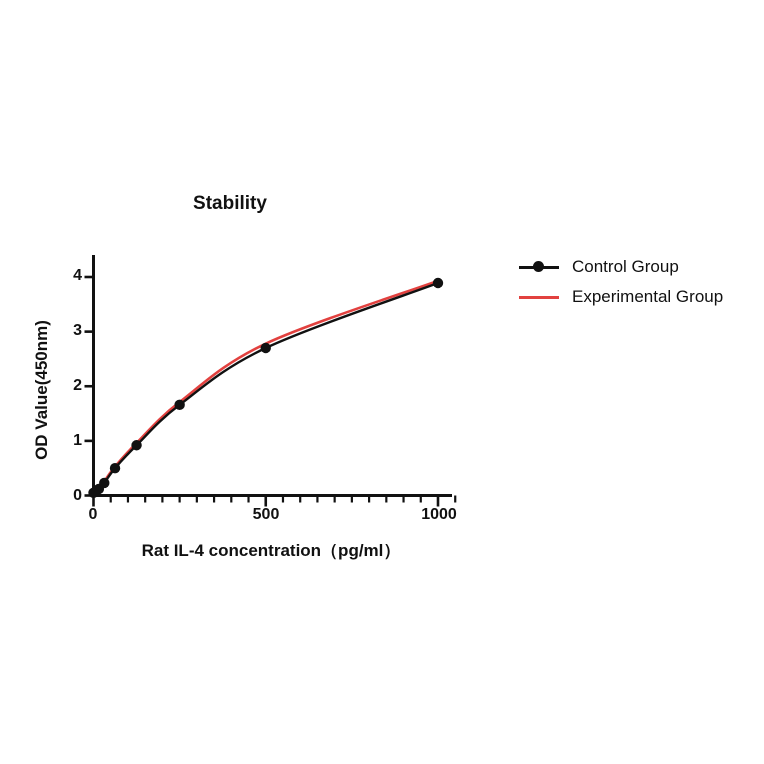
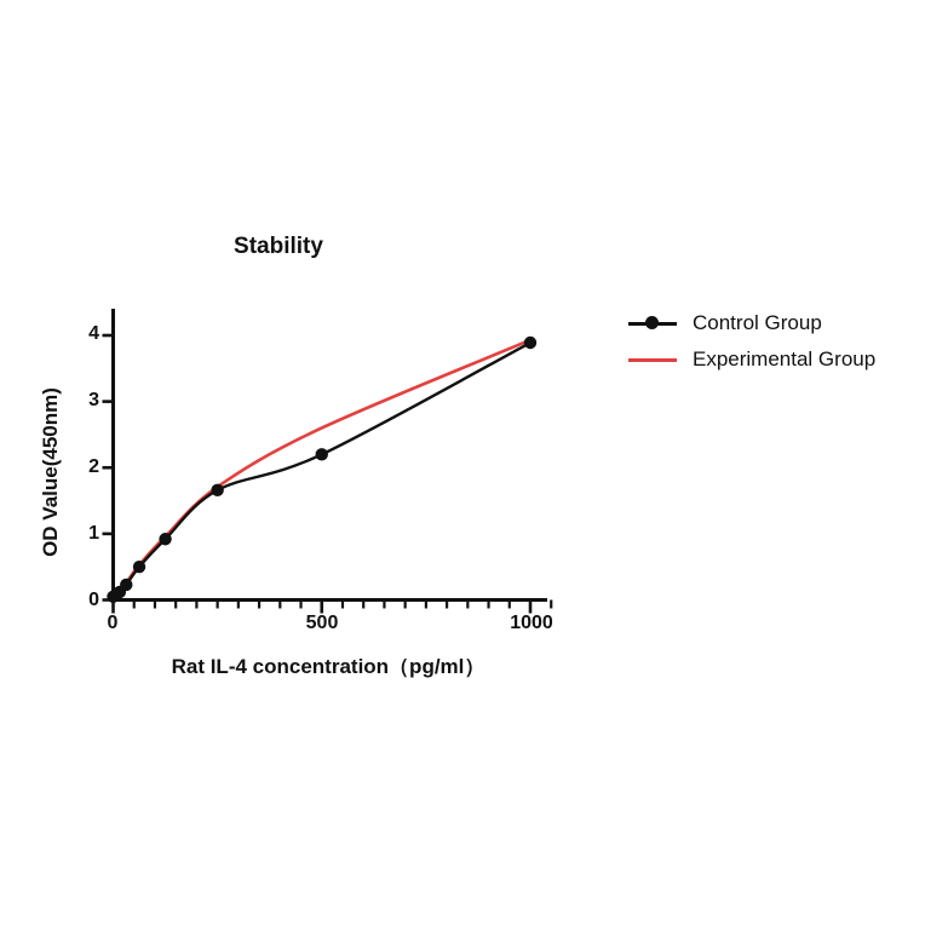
Control Group/500: 2.7 -> 2.2
Experimental Group/500: 2.8 -> 2.6
